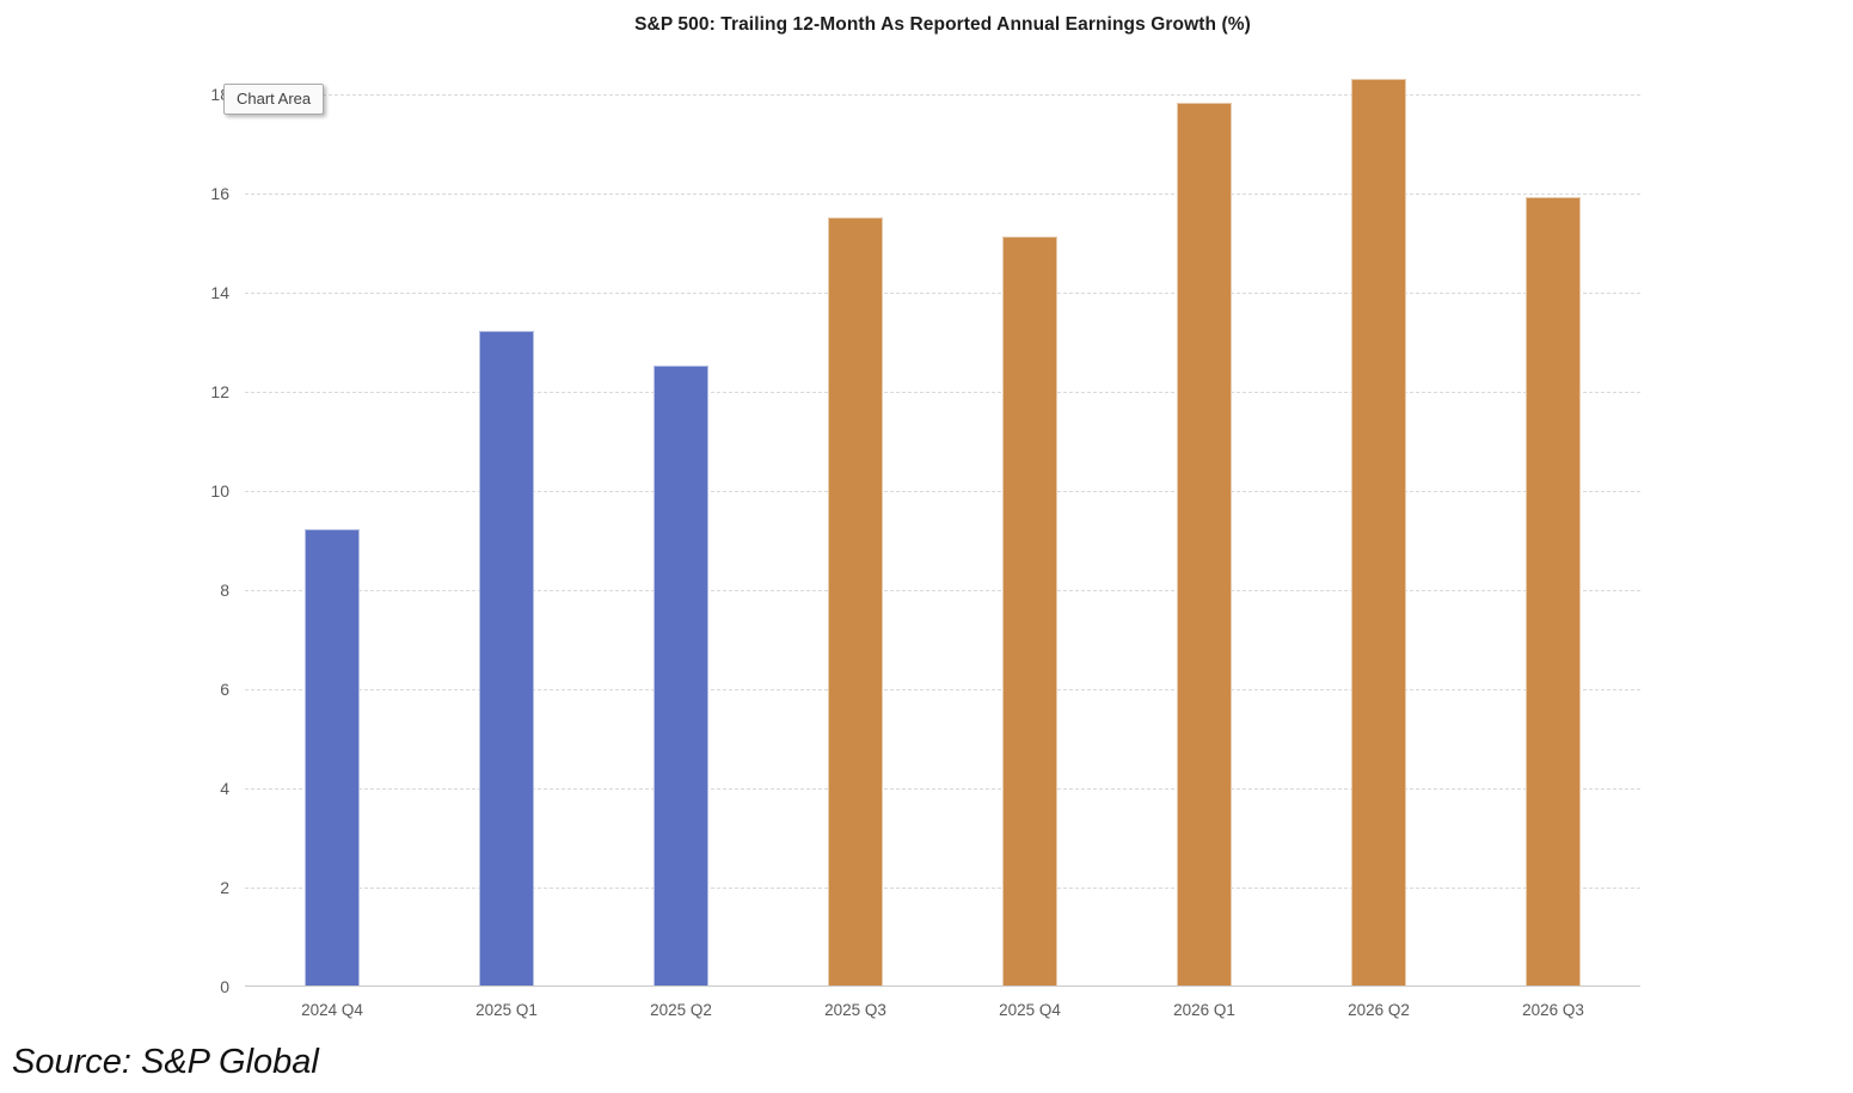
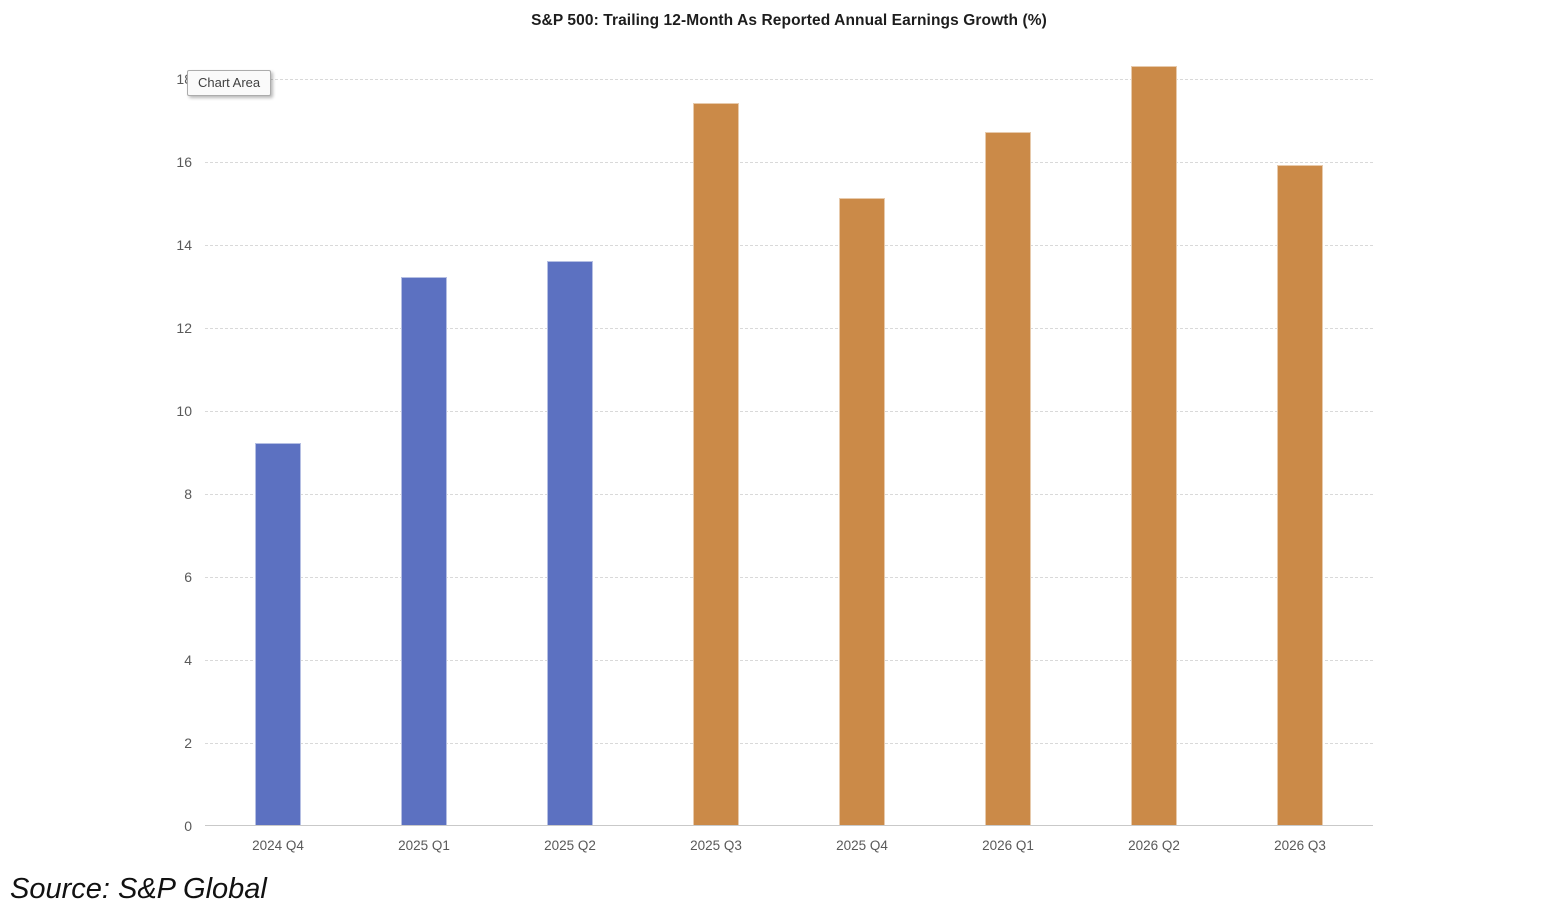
2025 Q2: 12.5 -> 13.6
2025 Q3: 15.5 -> 17.4
2026 Q1: 17.8 -> 16.7
